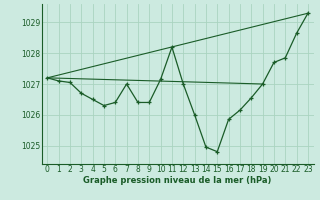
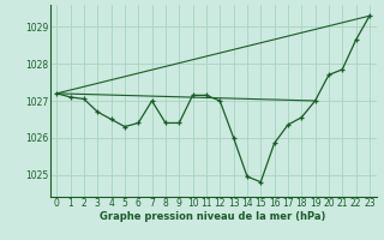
11: 1028.20 -> 1027.15
17: 1026.15 -> 1026.35
